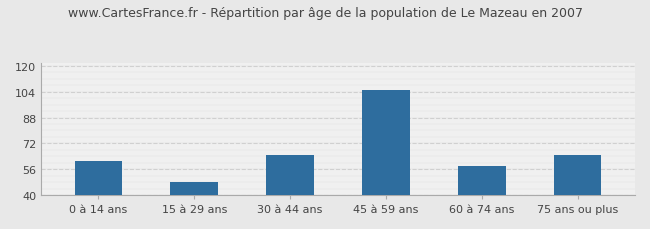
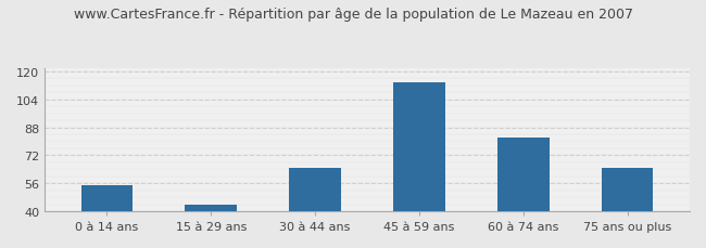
0 à 14 ans: 61 -> 55
15 à 29 ans: 48 -> 44
45 à 59 ans: 105 -> 114
60 à 74 ans: 58 -> 82
